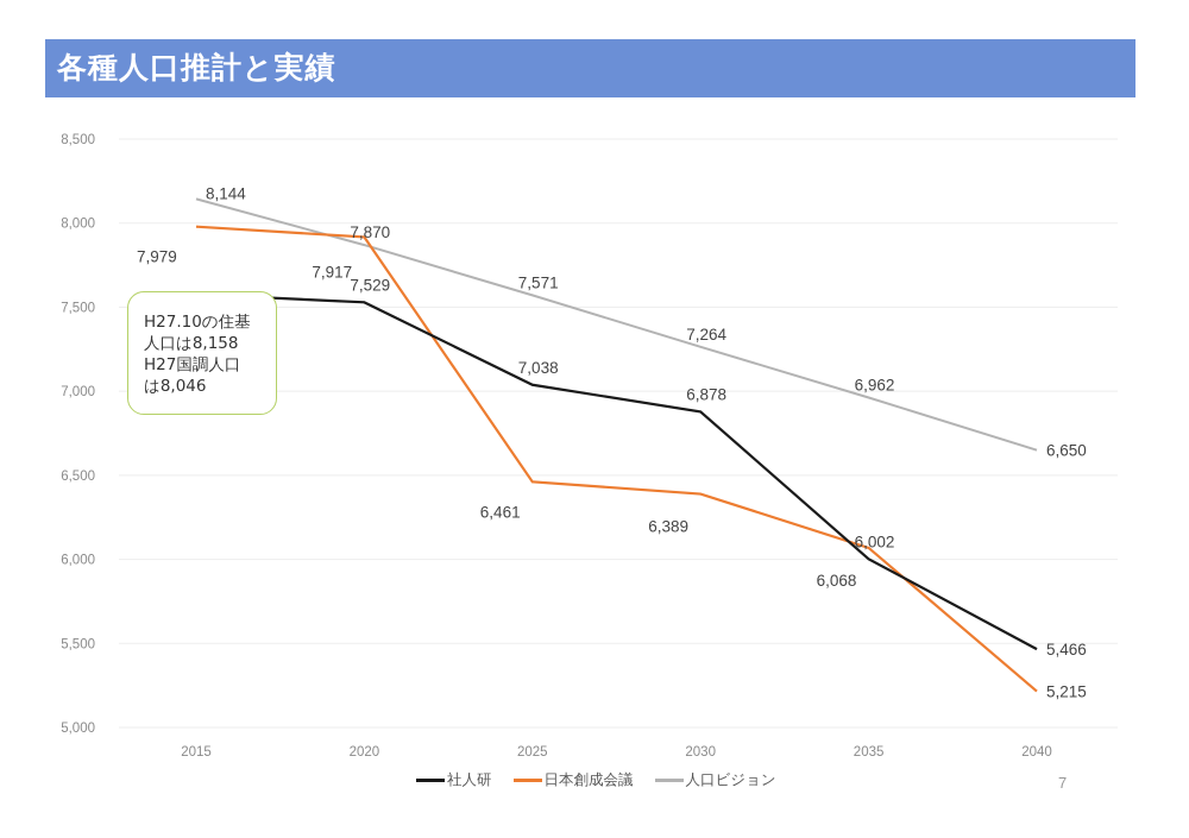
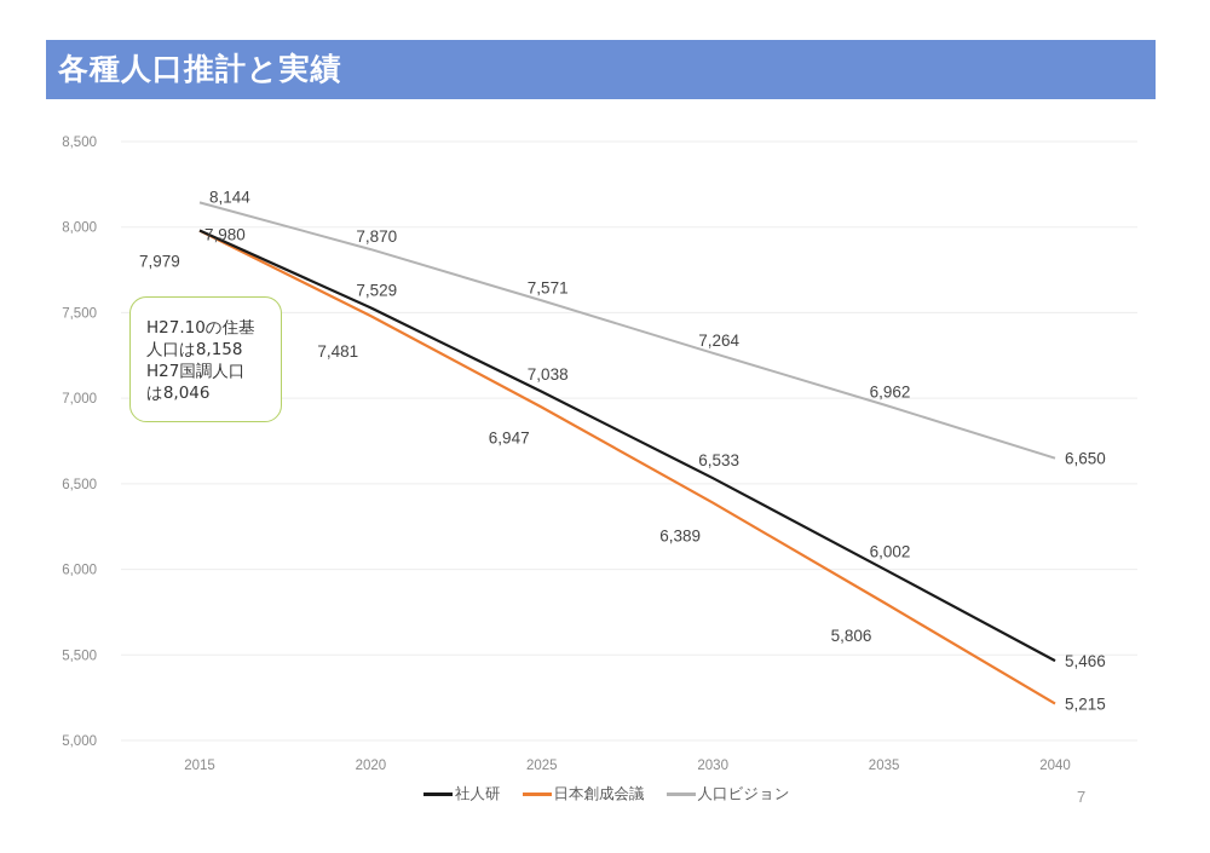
社人研/2015: 7,576 -> 7,980
日本創成会議/2020: 7,917 -> 7,481
日本創成会議/2025: 6,461 -> 6,947
社人研/2030: 6,878 -> 6,533
日本創成会議/2035: 6,068 -> 5,806
